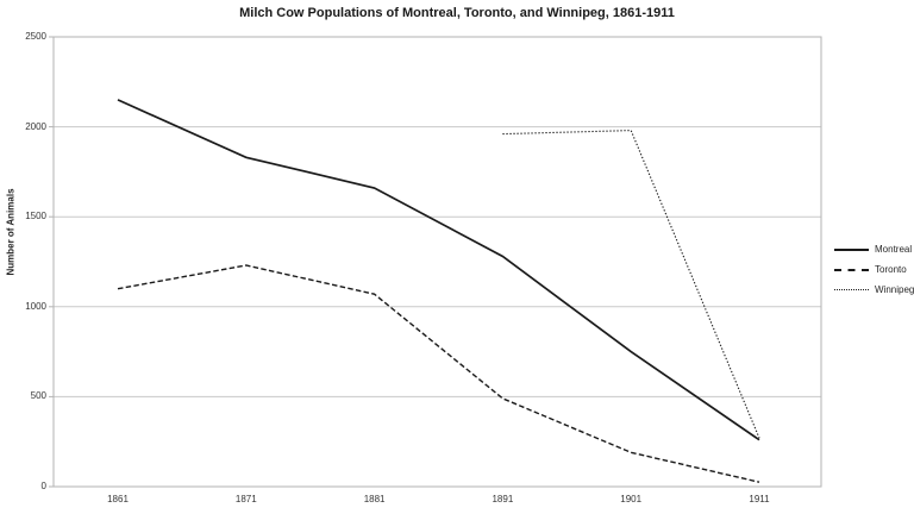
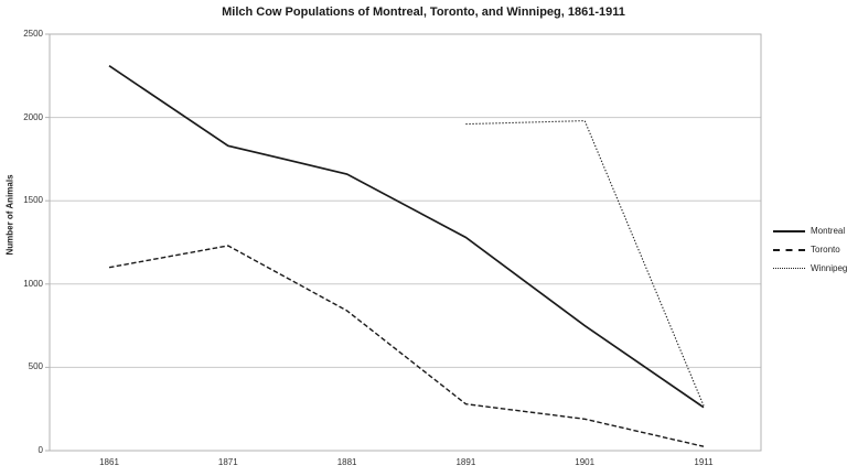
Montreal/1861: 2150 -> 2310
Toronto/1881: 1070 -> 840
Toronto/1891: 490 -> 280
